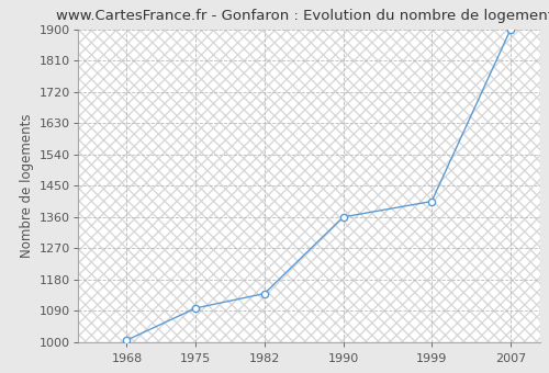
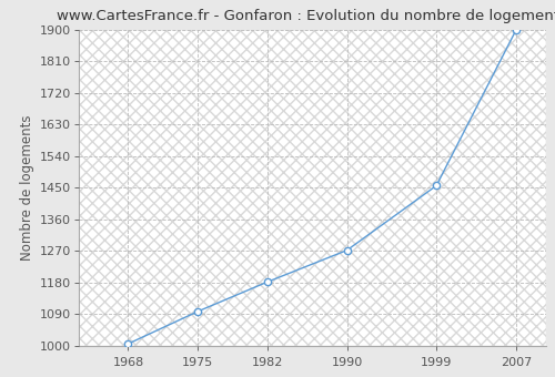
1982: 1140 -> 1182
1990: 1360 -> 1272
1999: 1405 -> 1456
